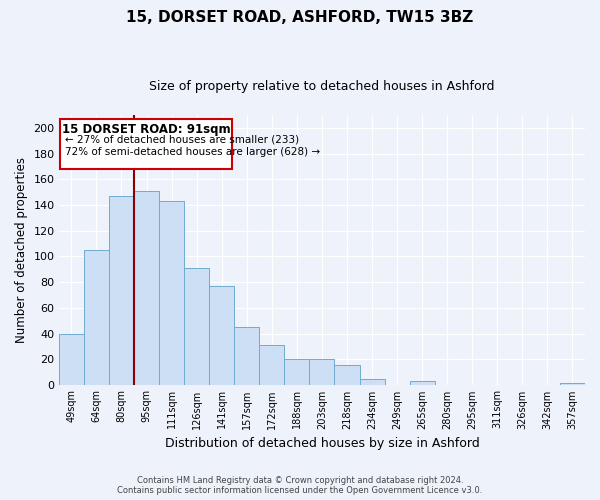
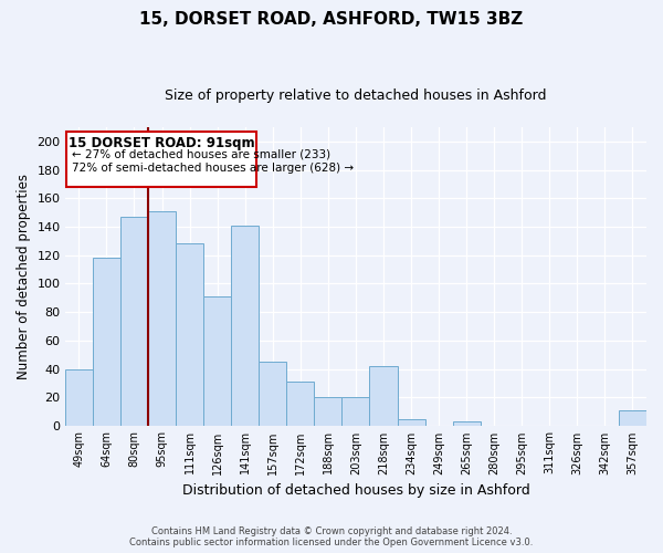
64sqm: 105 -> 118
111sqm: 143 -> 128
141sqm: 77 -> 141
218sqm: 16 -> 42
357sqm: 2 -> 11
